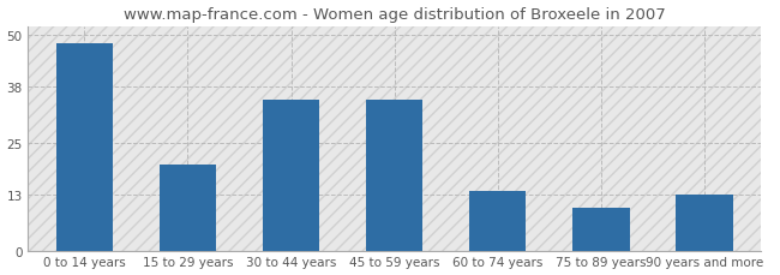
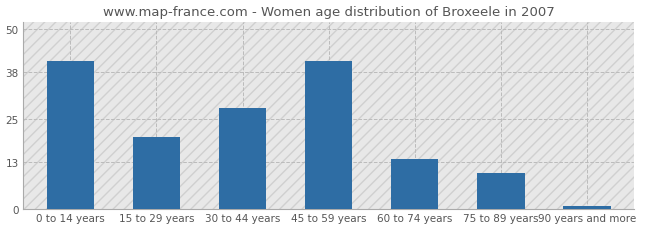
0 to 14 years: 48 -> 41
30 to 44 years: 35 -> 28
45 to 59 years: 35 -> 41
90 years and more: 13 -> 1
